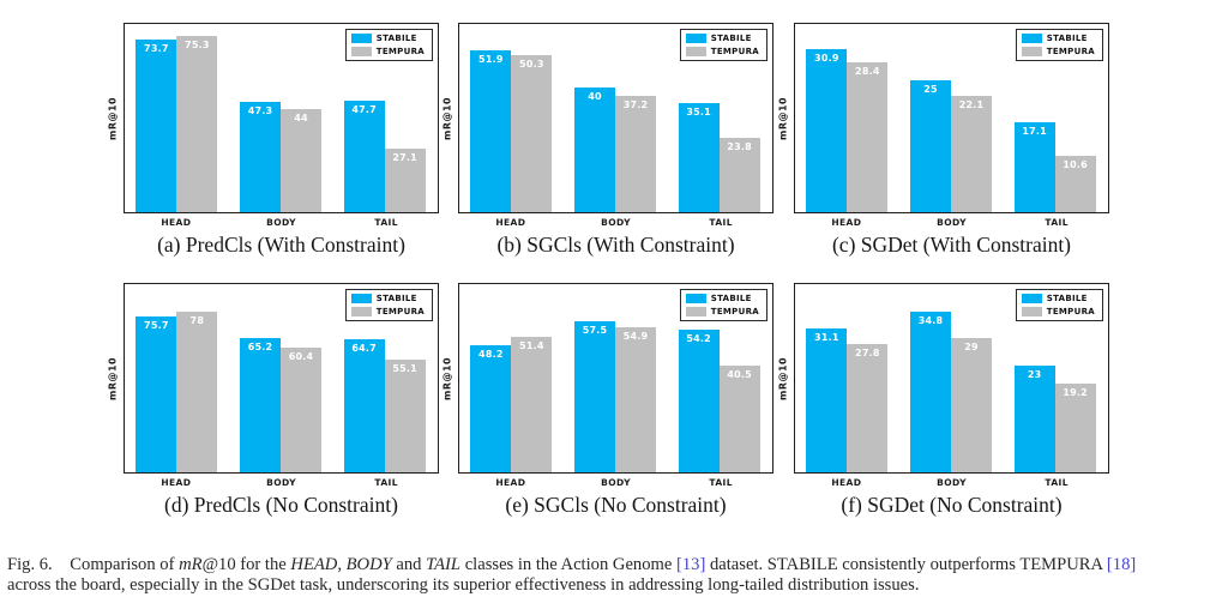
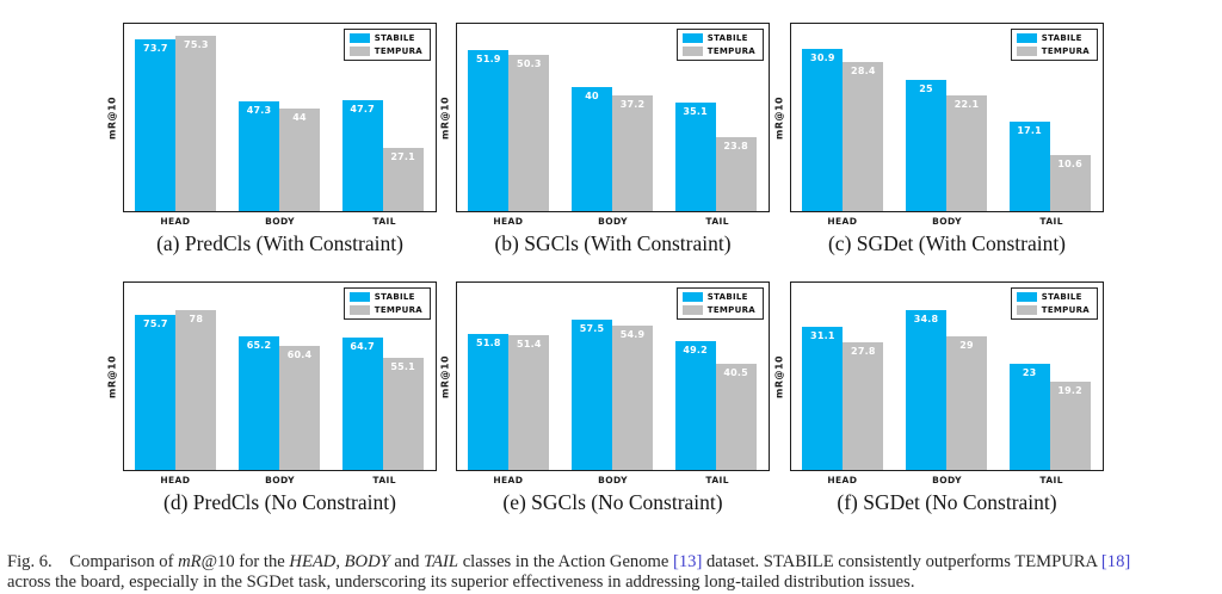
(e) SGCls (No Constraint)/STABILE/HEAD: 48.2 -> 51.8
(e) SGCls (No Constraint)/STABILE/TAIL: 54.2 -> 49.2
